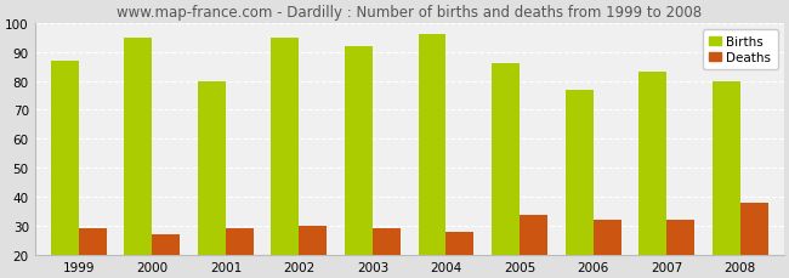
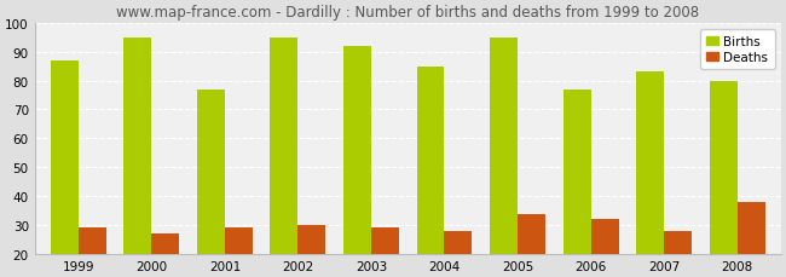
Births/2001: 80 -> 77
Births/2004: 96 -> 85
Births/2005: 86 -> 95
Deaths/2007: 32 -> 28
